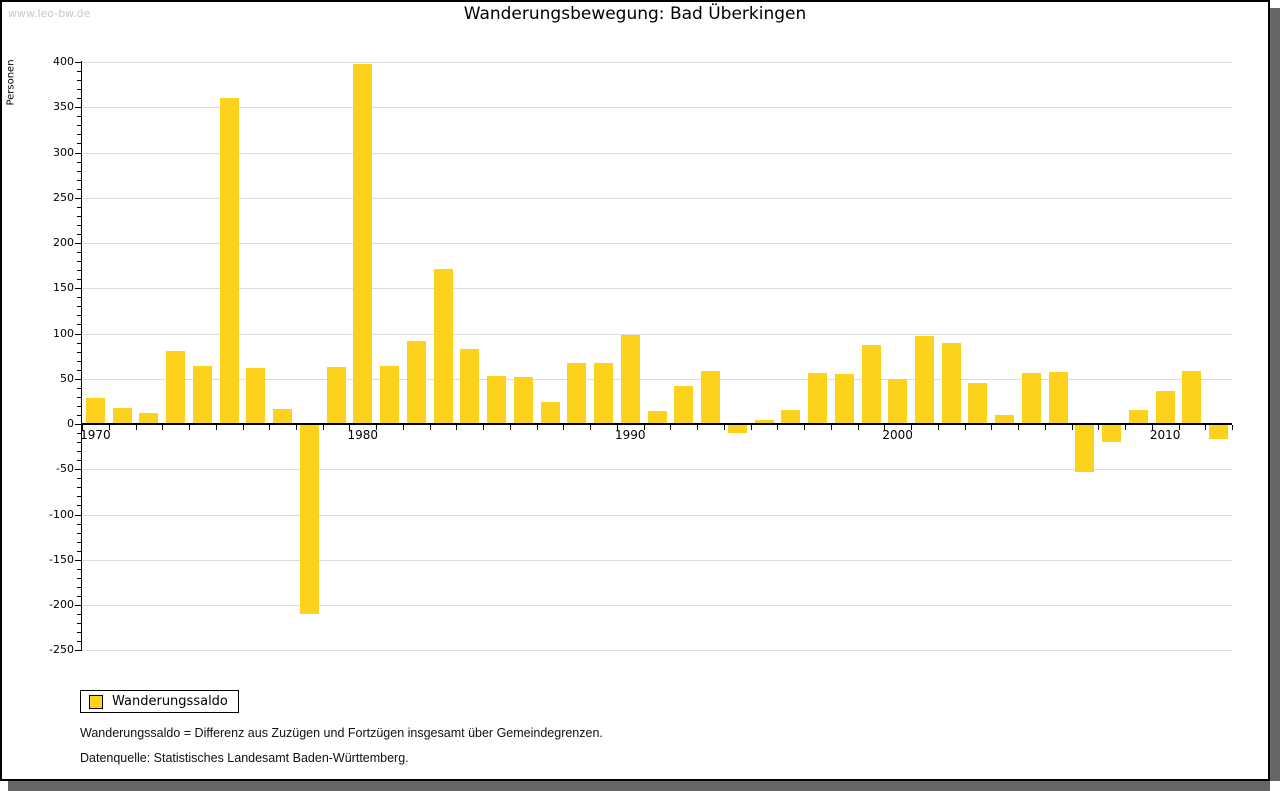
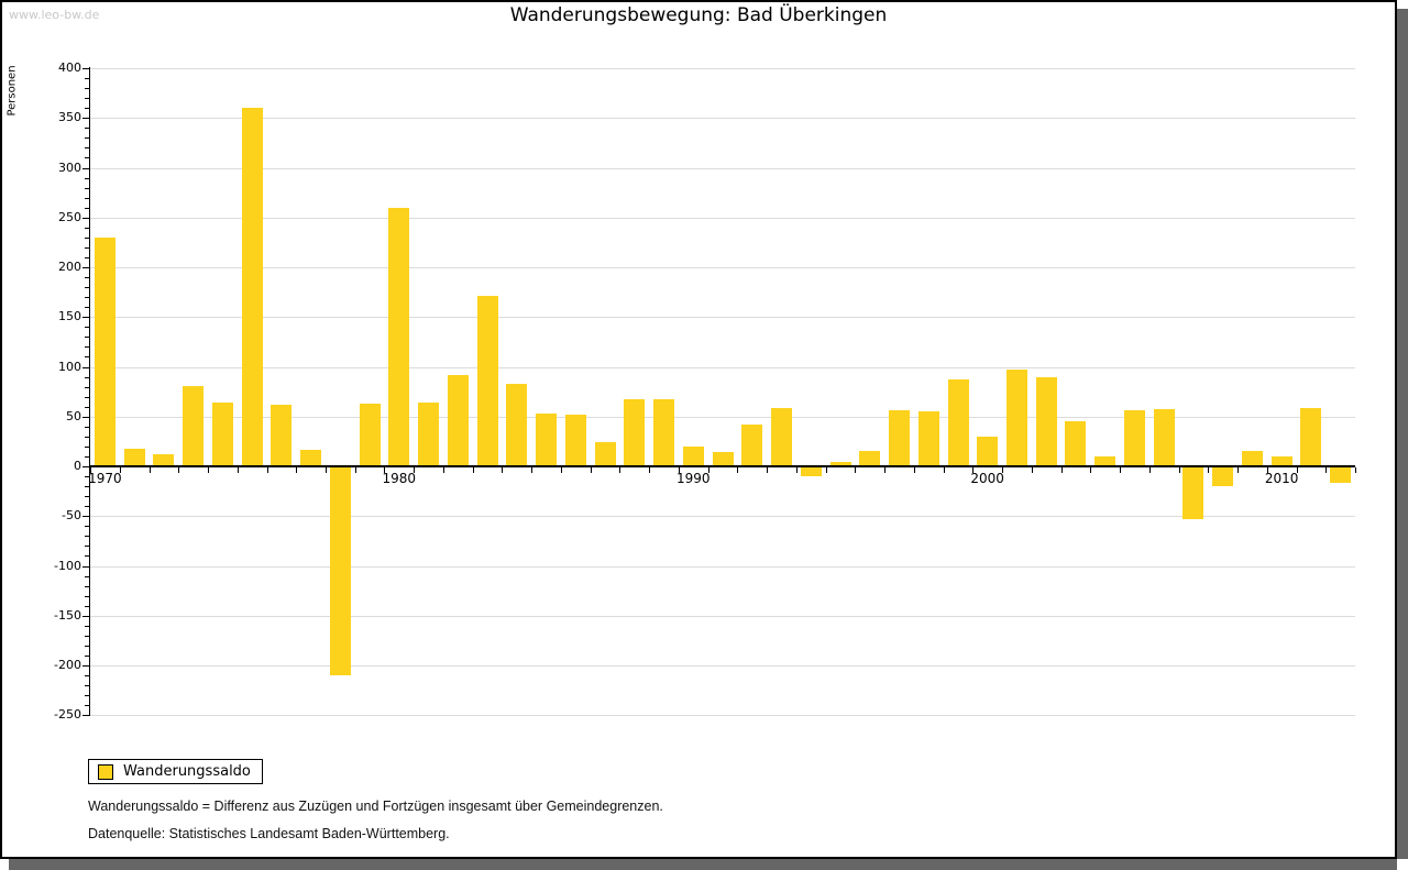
1970: 30 -> 230
1980: 400 -> 260
1990: 100 -> 20
2000: 50 -> 30
2010: 40 -> 10
